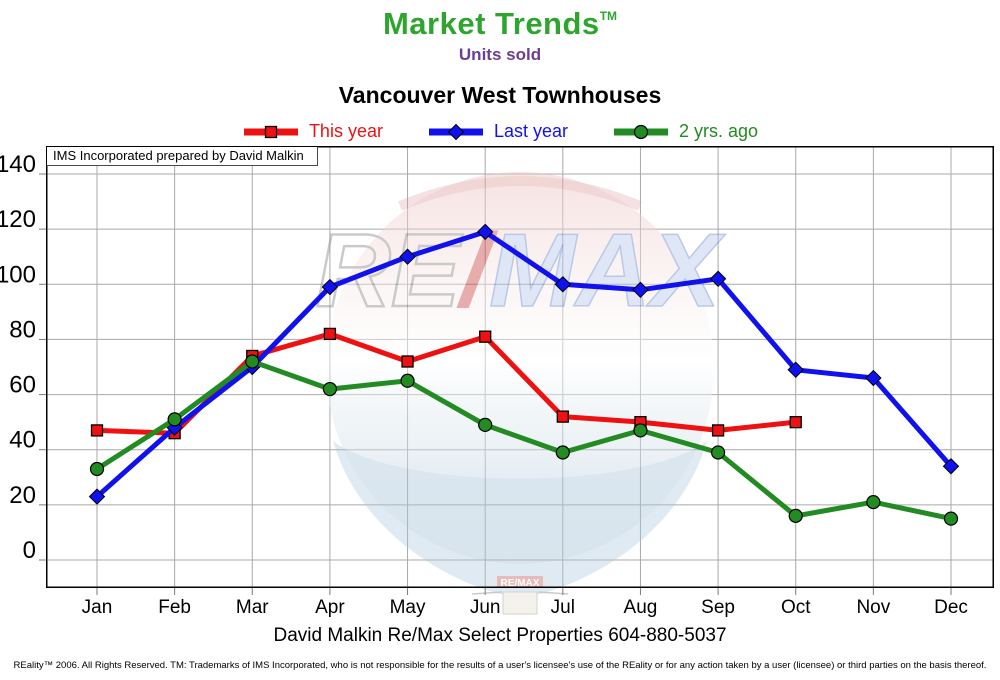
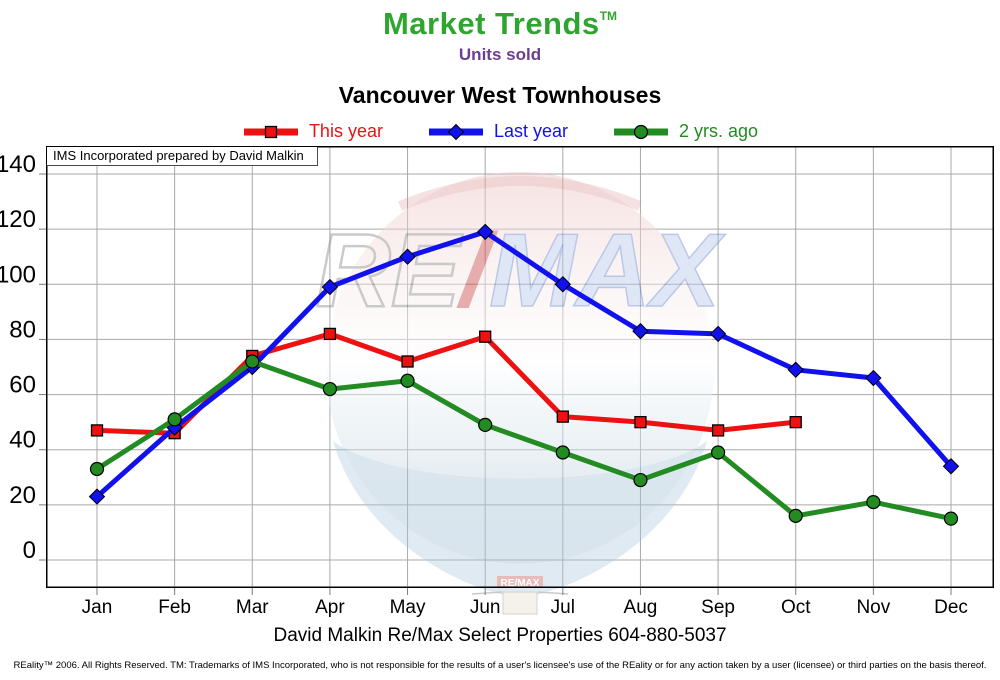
Last year/Aug: 98 -> 83
2 yrs. ago/Aug: 47 -> 29
Last year/Sep: 102 -> 82
